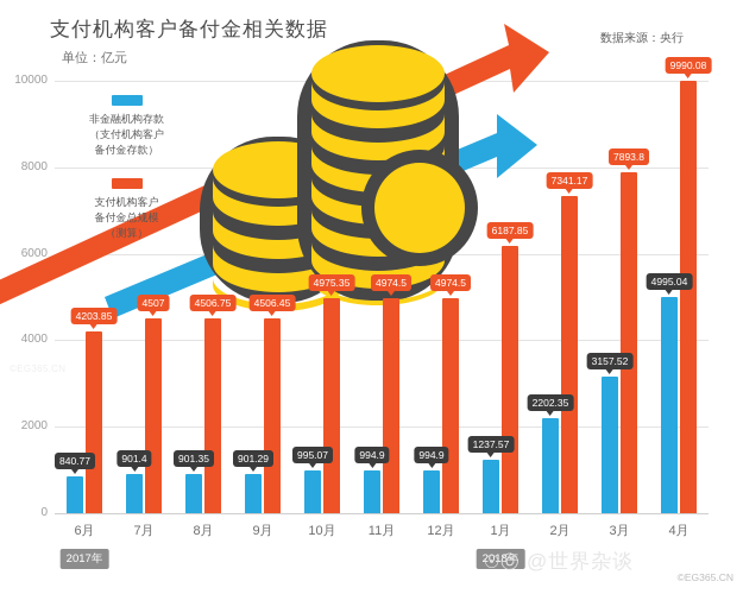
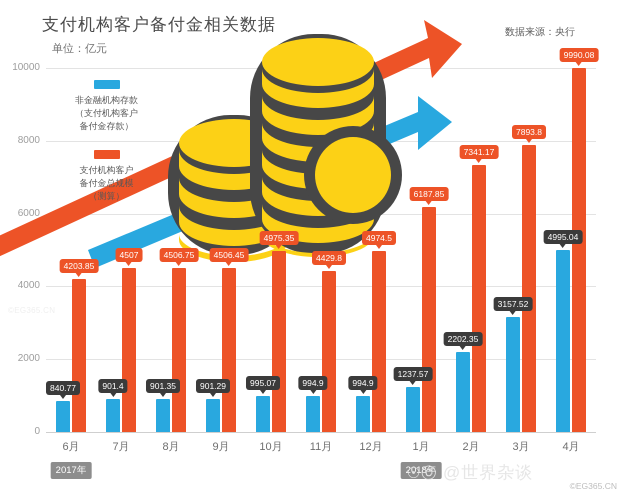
支付机构客户备付金总规模（测算）/11月: 4974.5 -> 4429.8
